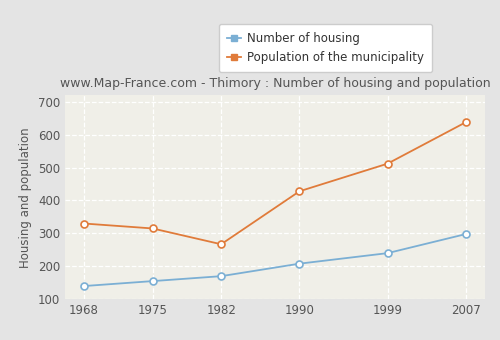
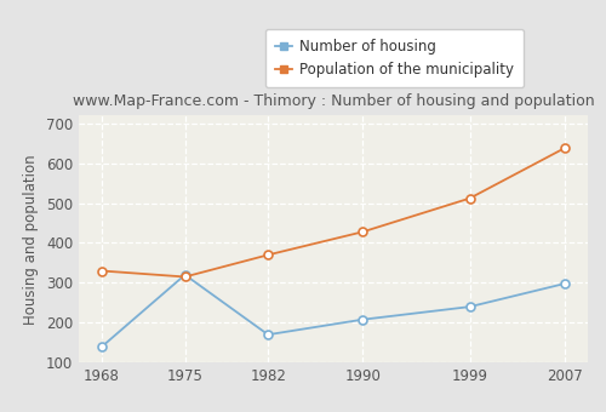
Number of housing/1975: 155 -> 320
Population of the municipality/1982: 267 -> 370
